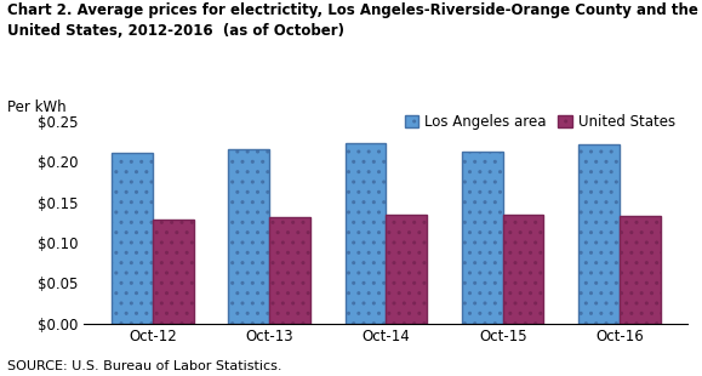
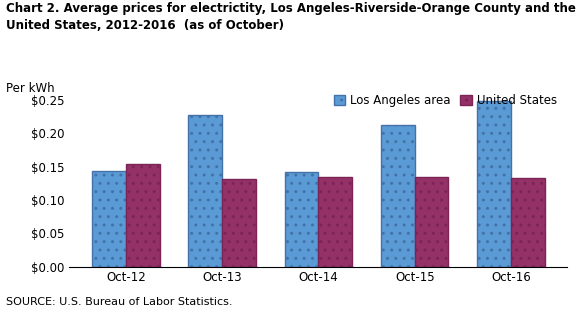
Los Angeles area/Oct-12: $0.211 -> $0.144
United States/Oct-12: $0.128 -> $0.154
Los Angeles area/Oct-13: $0.215 -> $0.228
Los Angeles area/Oct-14: $0.223 -> $0.142
Los Angeles area/Oct-16: $0.222 -> $0.248
